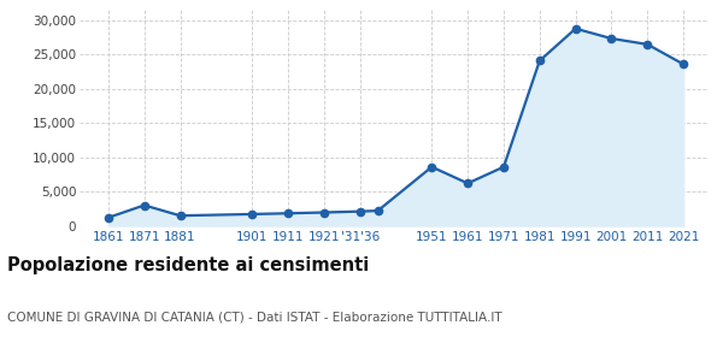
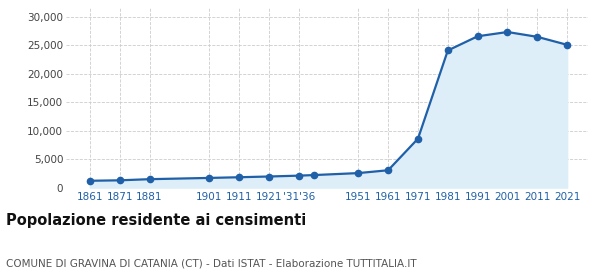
1871: 3,000 -> 1,300
1951: 8,600 -> 2,600
1961: 6,200 -> 3,000
1991: 28,800 -> 26,600
2021: 23,600 -> 25,100
